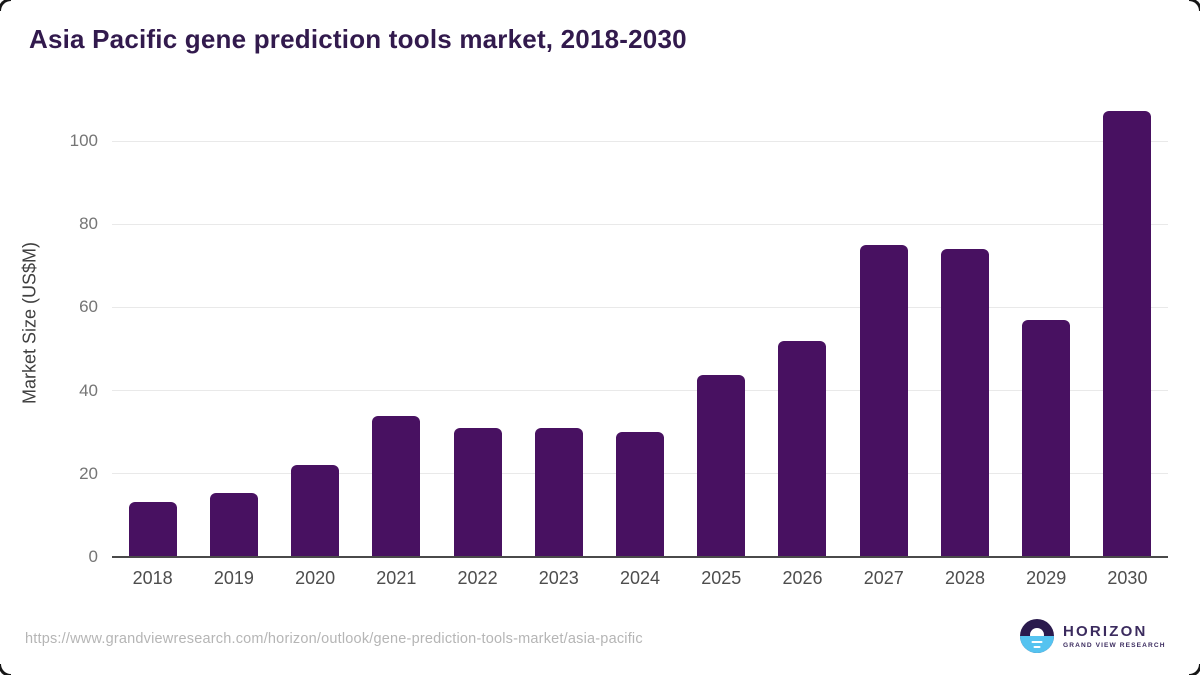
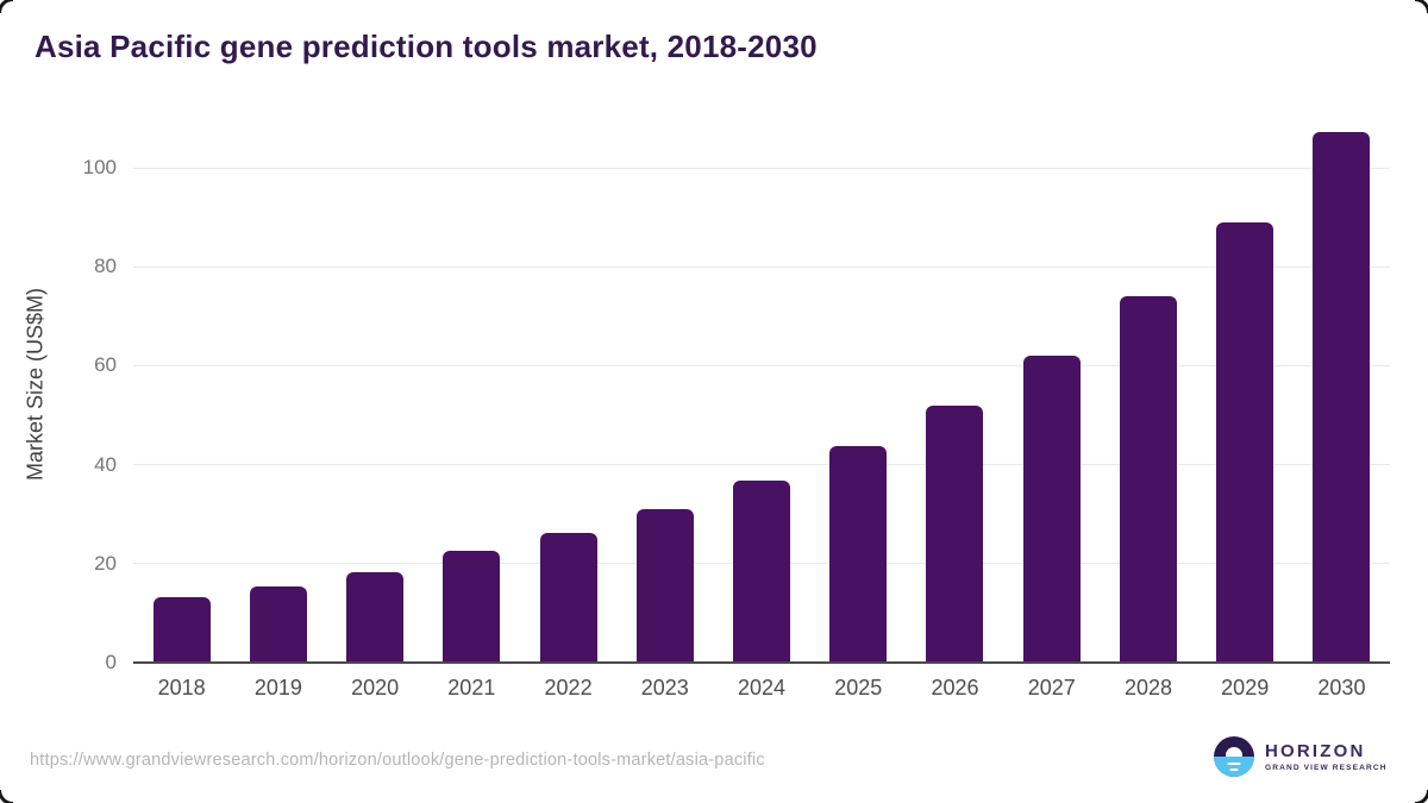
2020: 22 -> 18
2021: 34 -> 23
2022: 31 -> 26
2024: 30 -> 37
2027: 75 -> 62
2029: 57 -> 89
